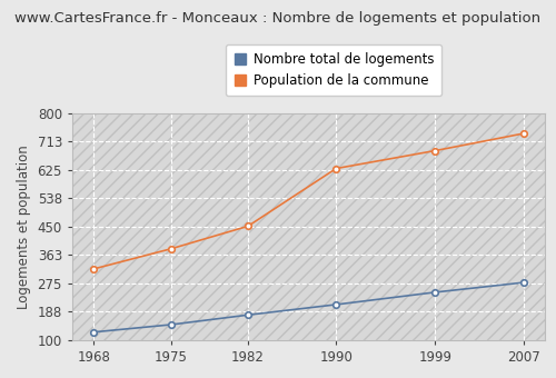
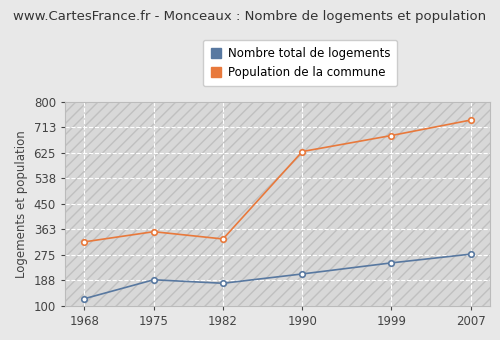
Nombre total de logements/1975: 148 -> 190
Population de la commune/1975: 382 -> 355
Population de la commune/1982: 452 -> 330
